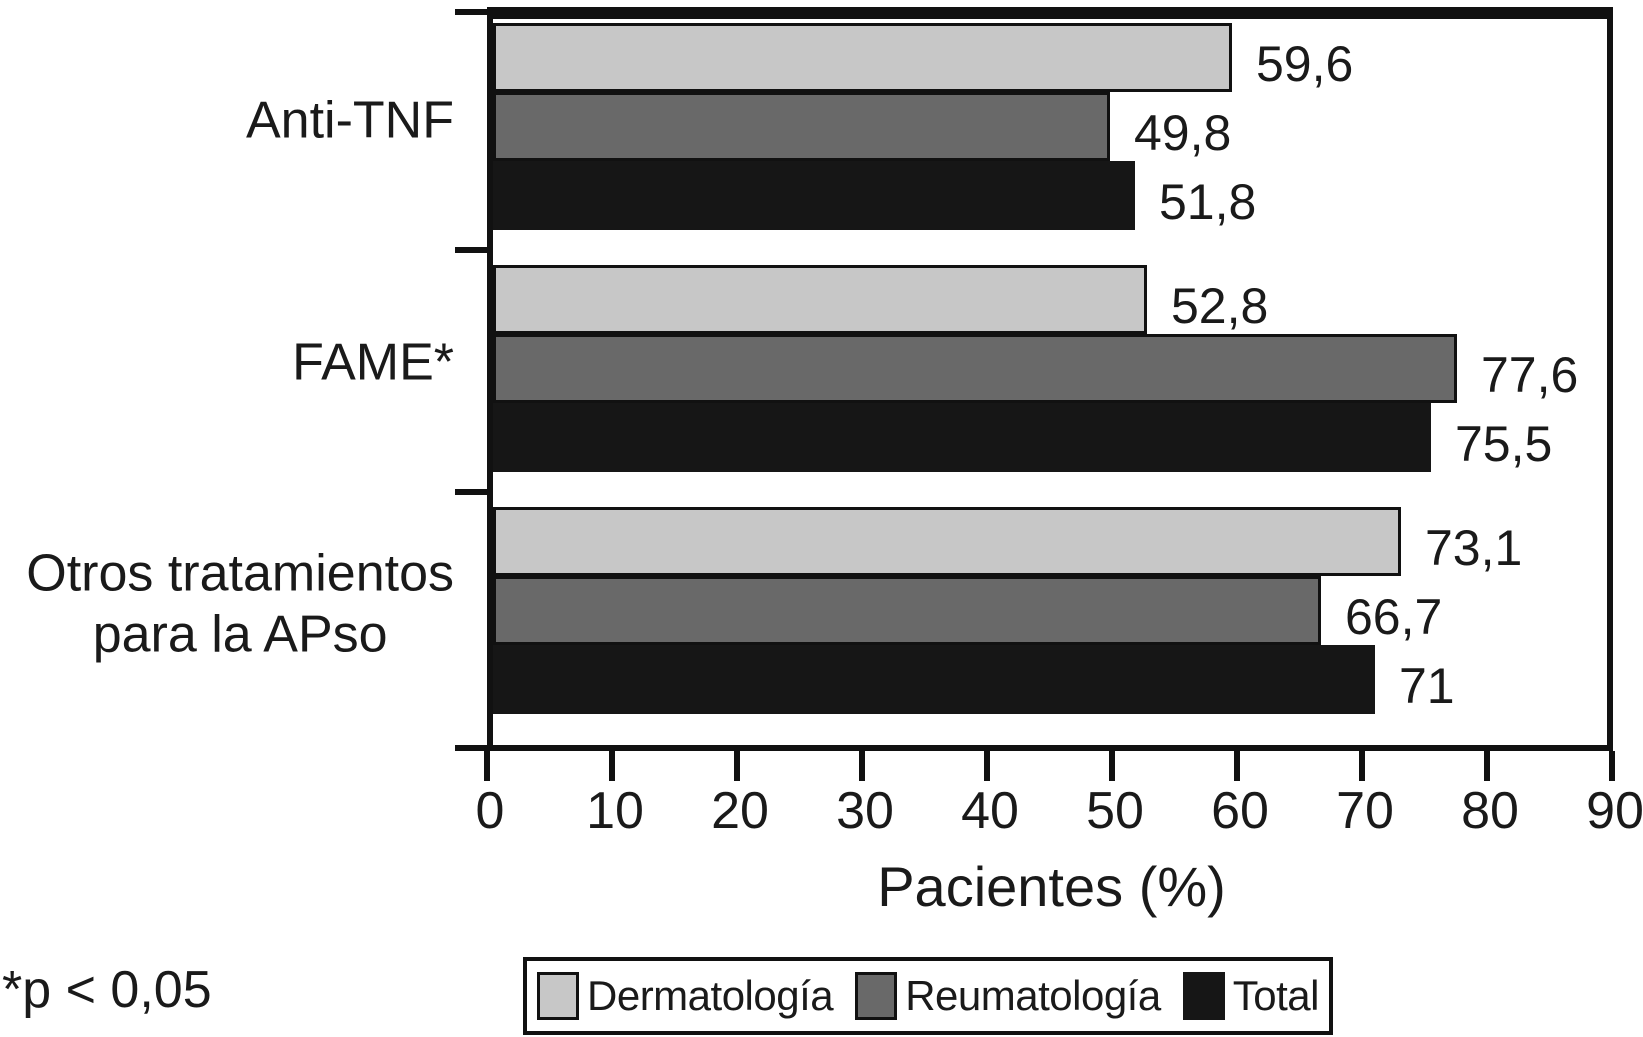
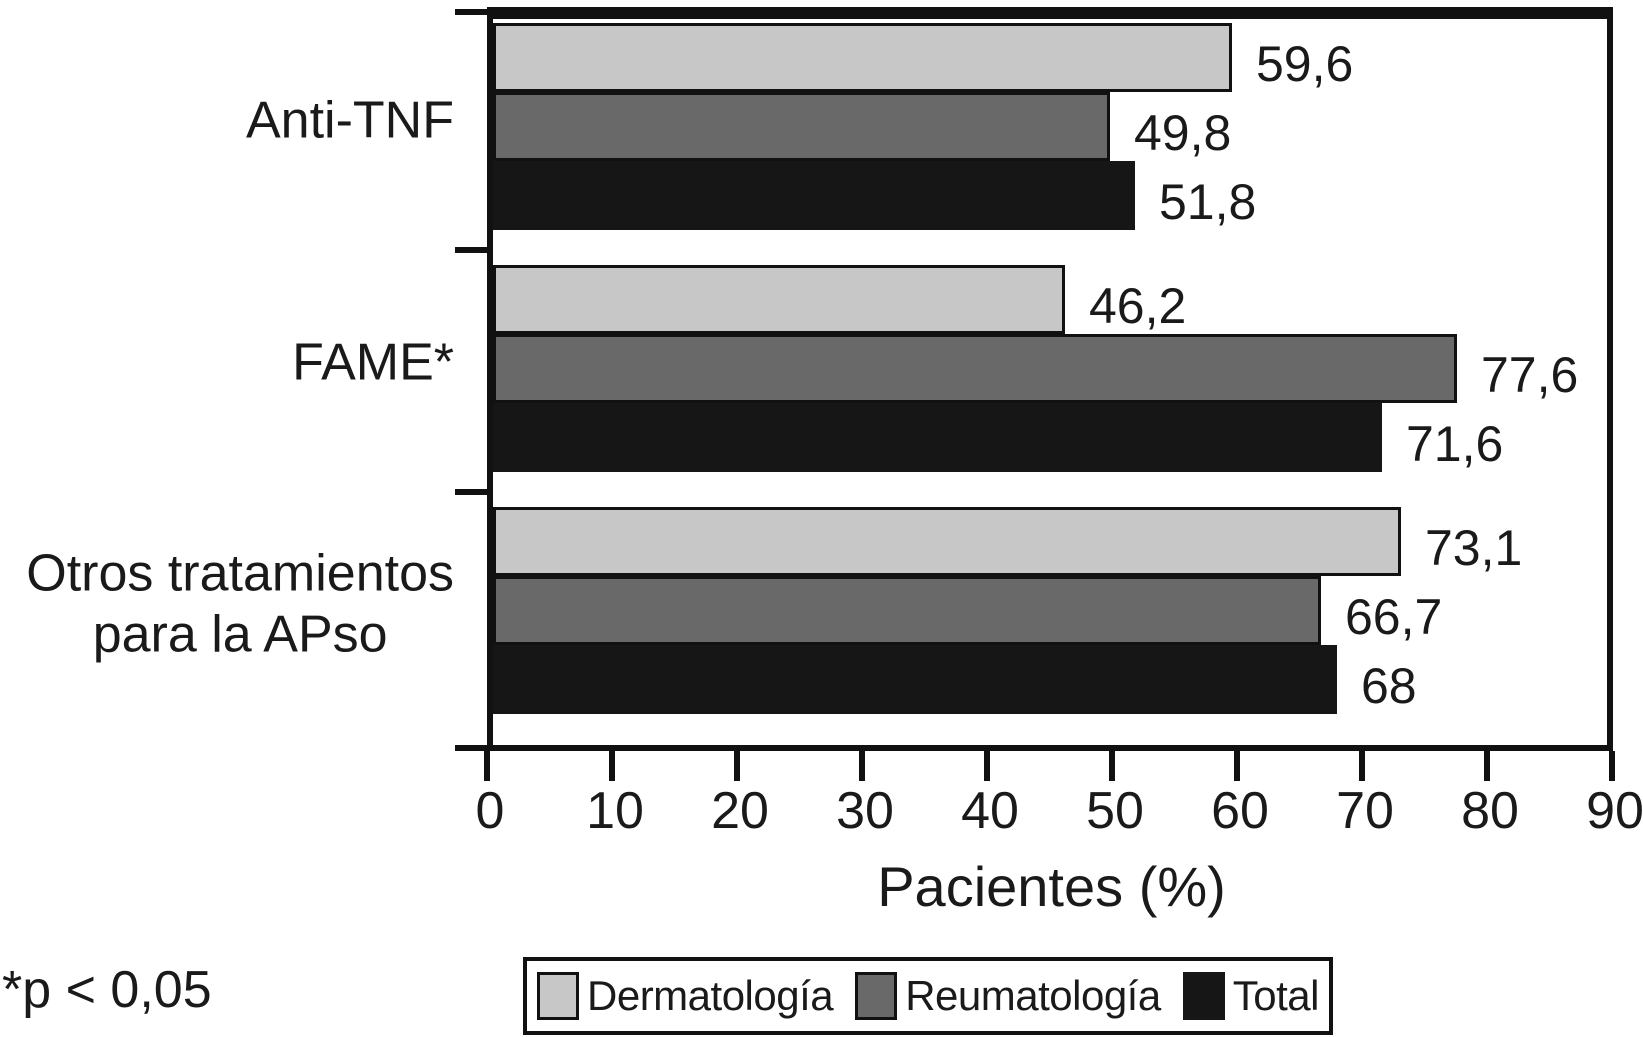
Dermatología/FAME*: 52,8 -> 46,2
Total/FAME*: 75,5 -> 71,6
Total/Otros tratamientos para la APso: 71 -> 68
